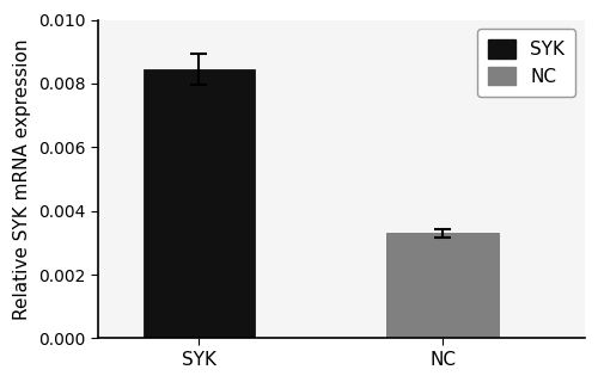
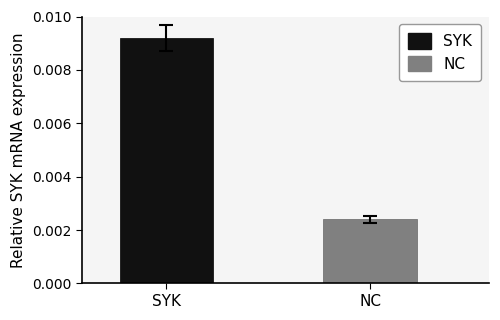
SYK: 0.00845 -> 0.00920
NC: 0.00330 -> 0.00240
